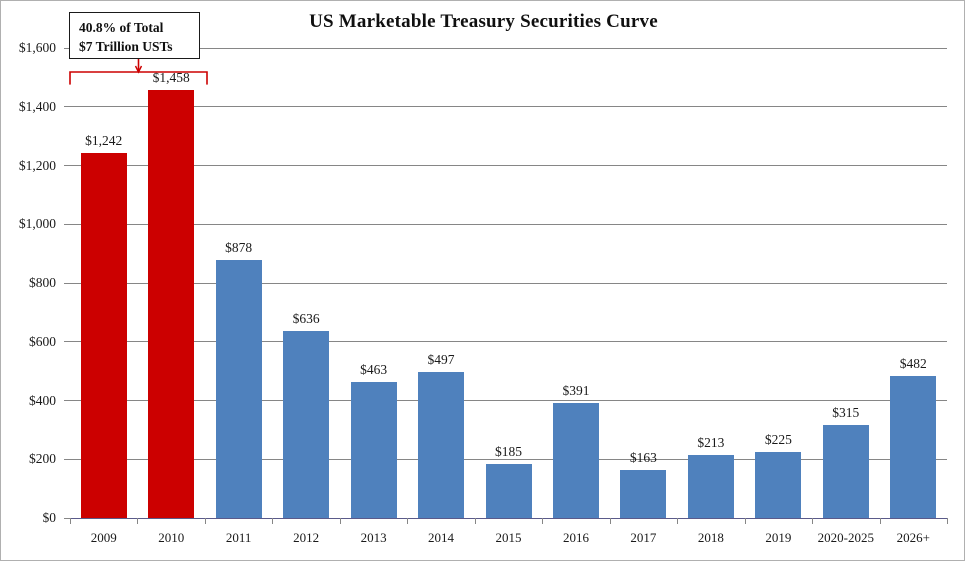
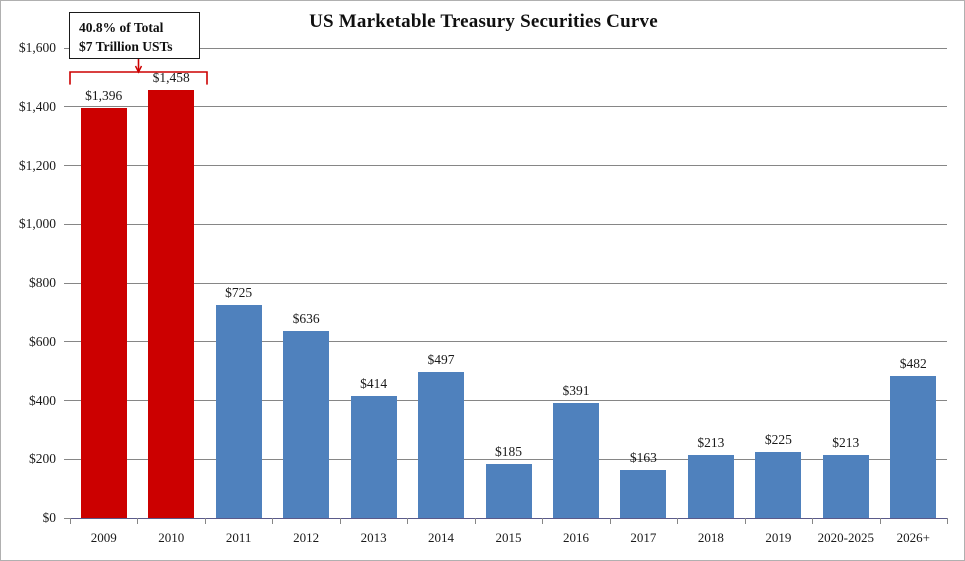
2009: $1,242 -> $1,396
2011: $878 -> $725
2013: $463 -> $414
2020-2025: $315 -> $213
